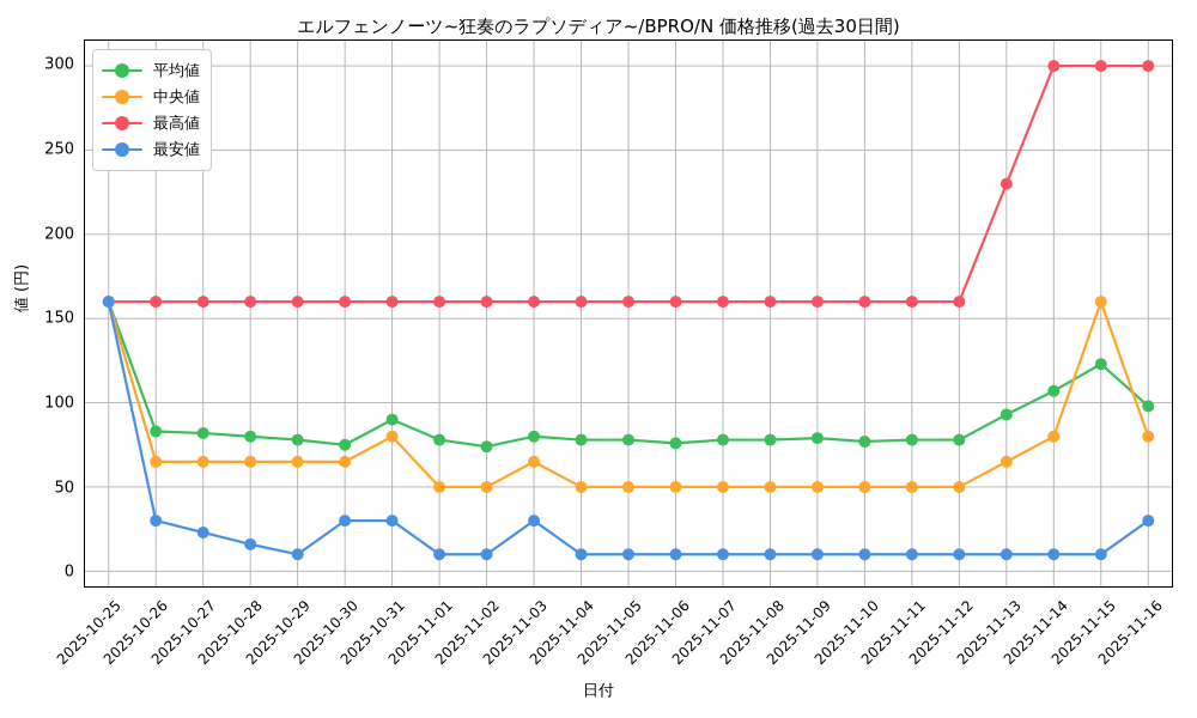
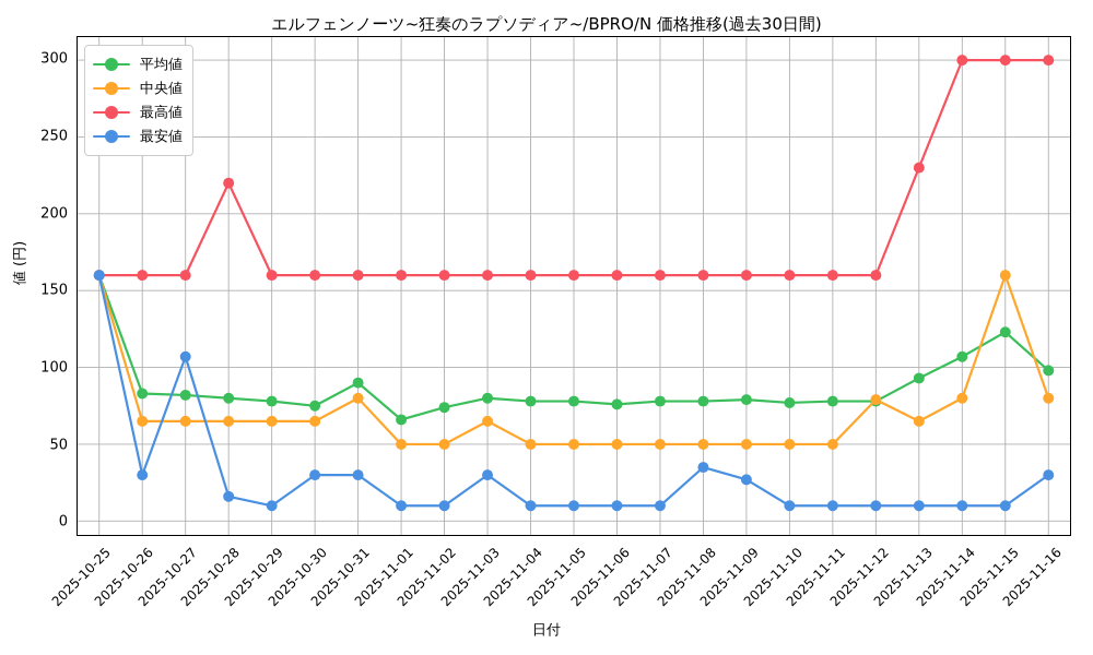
最安値/2025-10-27: 23 -> 107
最高値/2025-10-28: 160 -> 220
平均値/2025-11-01: 78 -> 66
最安値/2025-11-08: 10 -> 35
最安値/2025-11-09: 10 -> 27
中央値/2025-11-12: 50 -> 79
